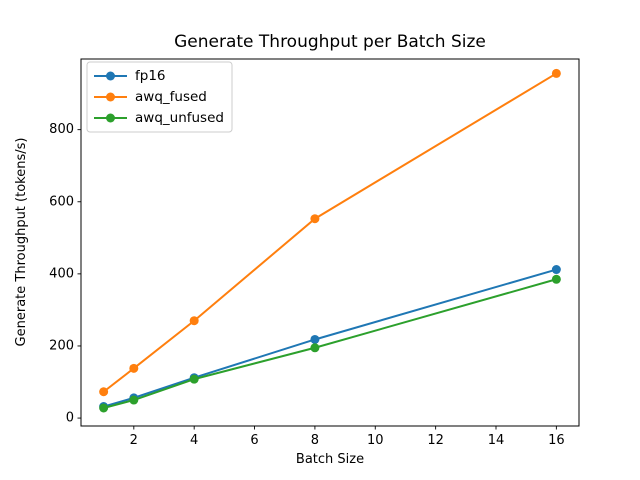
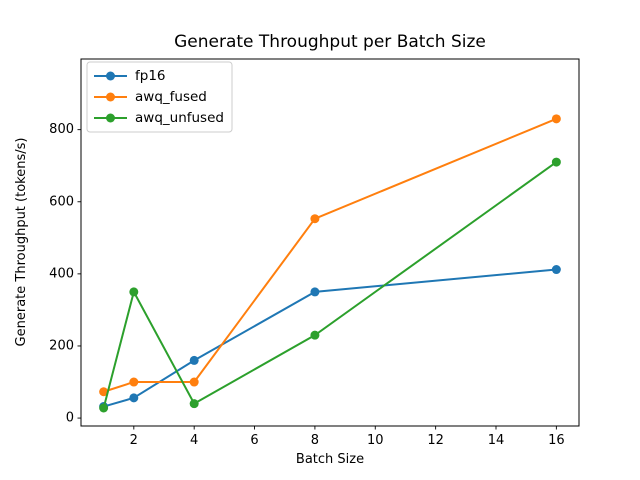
awq_fused/2: 140 -> 100
awq_unfused/2: 50 -> 350
fp16/4: 110 -> 160
awq_fused/4: 270 -> 100
awq_unfused/4: 110 -> 40
fp16/8: 220 -> 350
awq_unfused/8: 200 -> 230
awq_fused/16: 960 -> 830
awq_unfused/16: 380 -> 710
